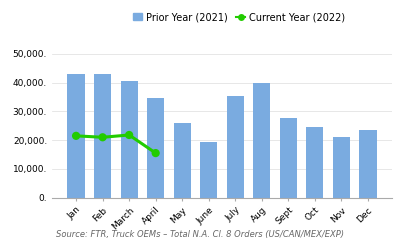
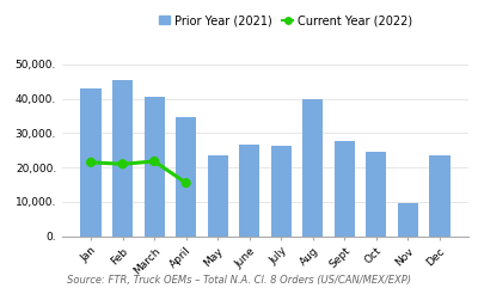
Prior Year (2021)/Feb: 43,000. -> 45,500.
Prior Year (2021)/May: 26,000. -> 23,500.
Prior Year (2021)/June: 19,500. -> 26,500.
Prior Year (2021)/July: 35,500. -> 26,200.
Prior Year (2021)/Nov: 21,000. -> 9,500.
